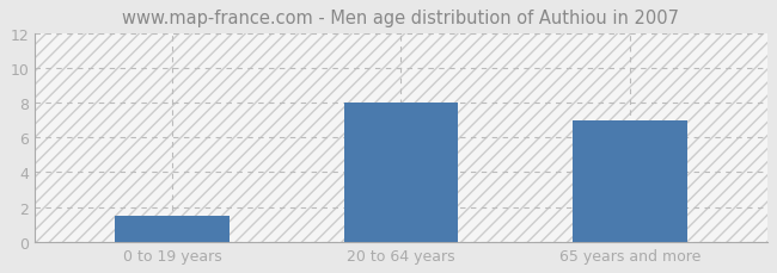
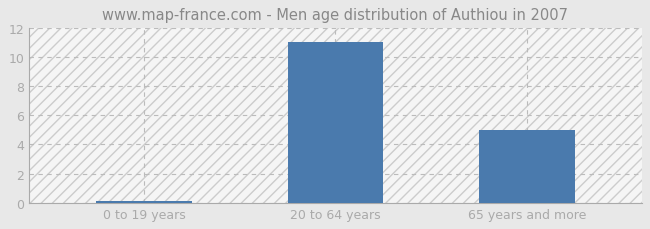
0 to 19 years: 1.5 -> 0.1
20 to 64 years: 8.0 -> 11.0
65 years and more: 7.0 -> 5.0
